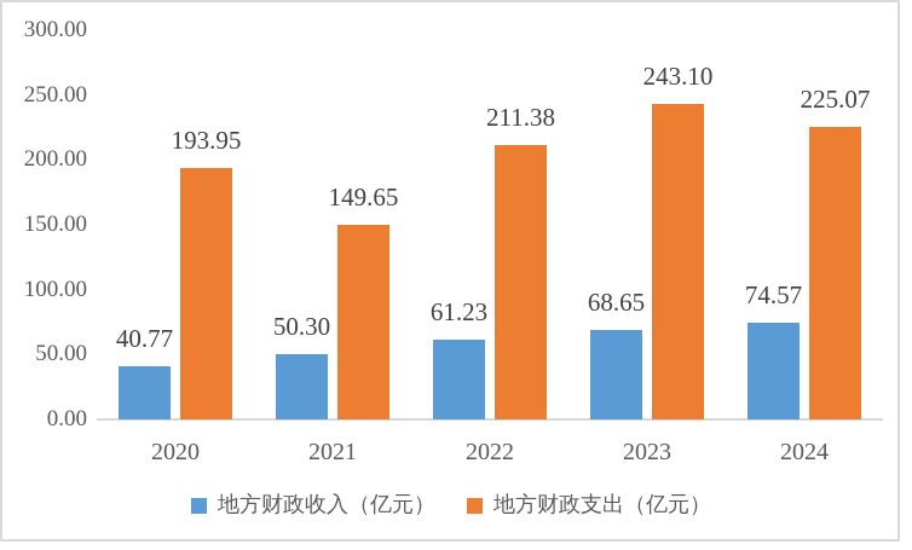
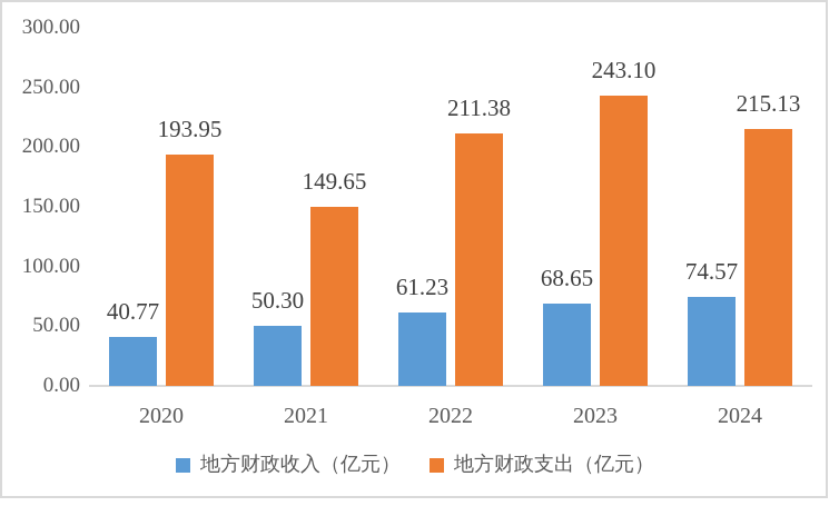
地方财政支出（亿元）/2024: 225.07 -> 215.13
